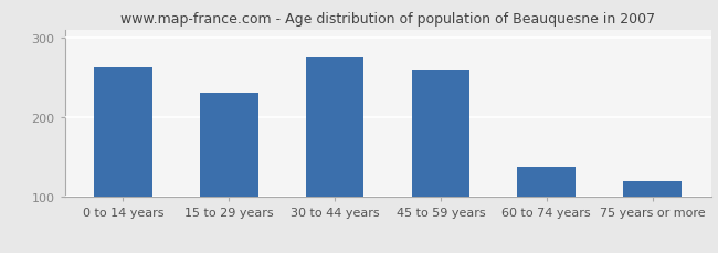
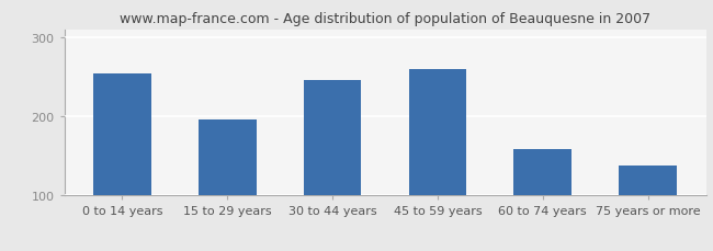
0 to 14 years: 262 -> 254
15 to 29 years: 230 -> 196
30 to 44 years: 275 -> 246
60 to 74 years: 138 -> 158
75 years or more: 120 -> 138
